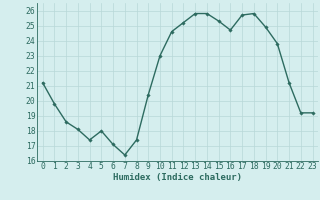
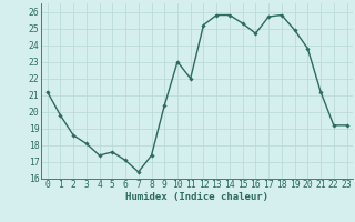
5: 18.0 -> 17.6
11: 24.6 -> 22.0
